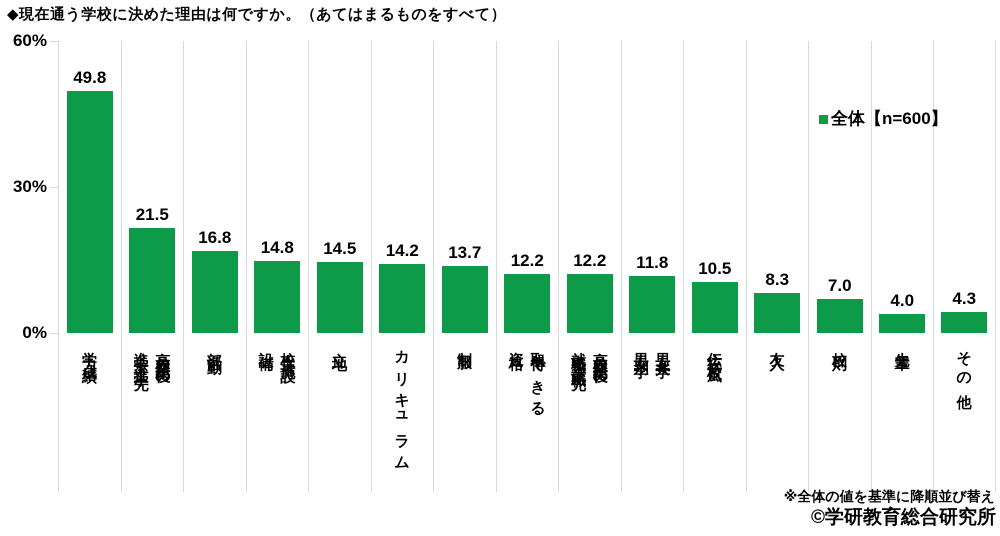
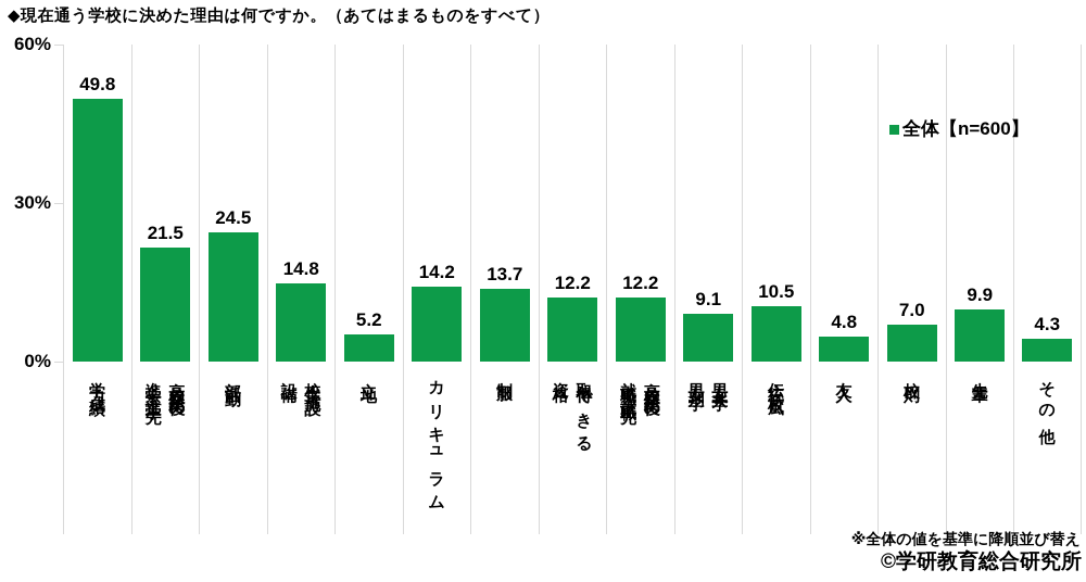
部活動: 16.8 -> 24.5
立地: 14.5 -> 5.2
男女共学・ 男女別学: 11.8 -> 9.1
友人: 8.3 -> 4.8
先輩: 4.0 -> 9.9
